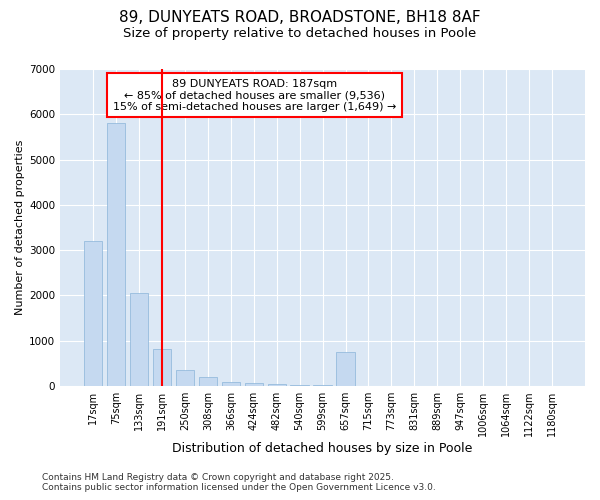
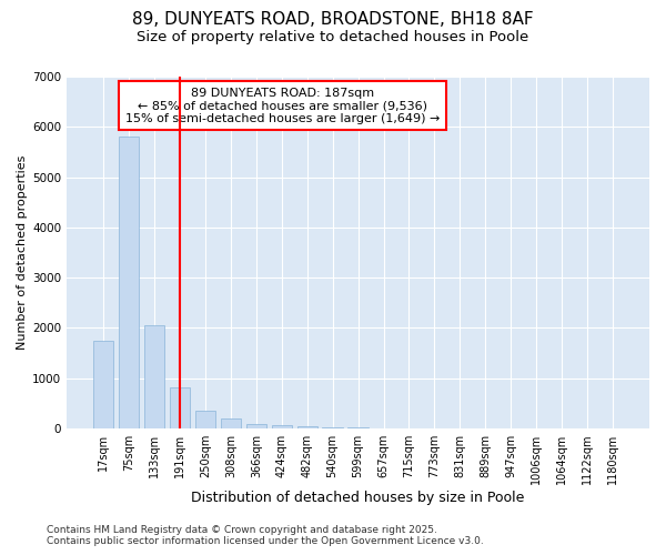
17sqm: 3200 -> 1750
657sqm: 750 -> 0
